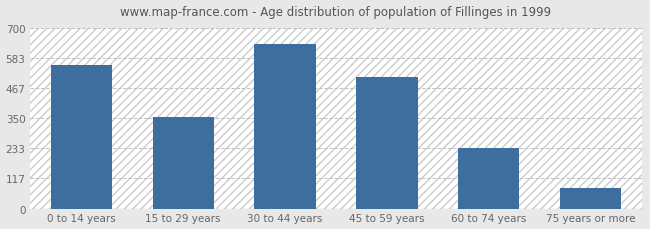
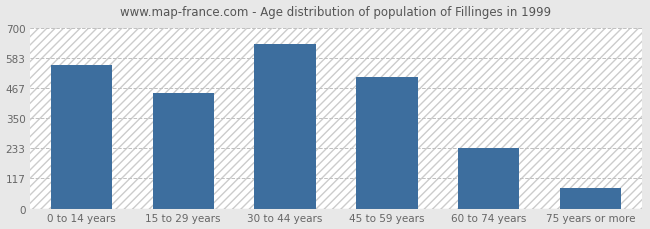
15 to 29 years: 355 -> 450
